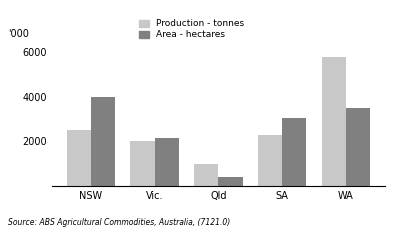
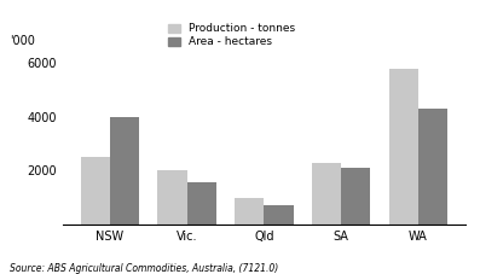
Area - hectares/Vic.: 2150 -> 1550
Area - hectares/Qld: 400 -> 700
Area - hectares/SA: 3050 -> 2100
Area - hectares/WA: 3500 -> 4300
